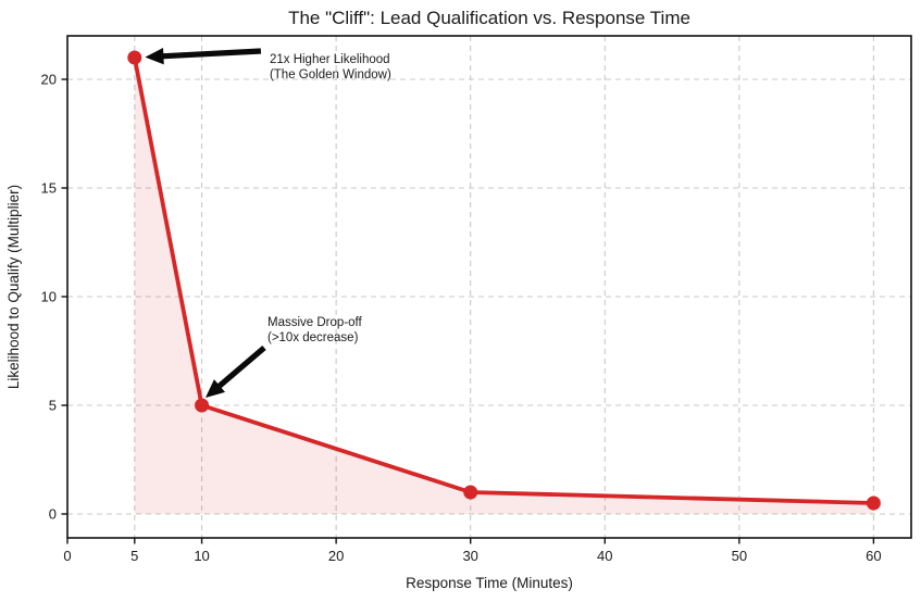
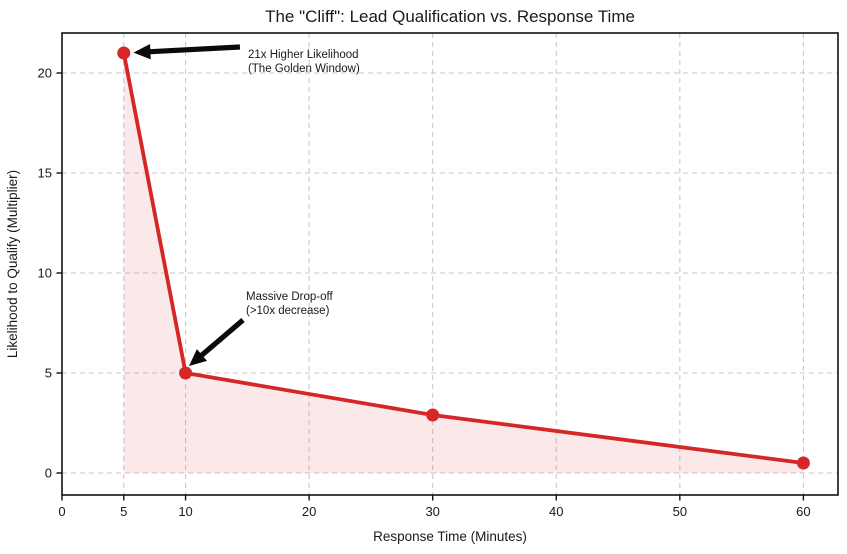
30: 1.0 -> 2.9
